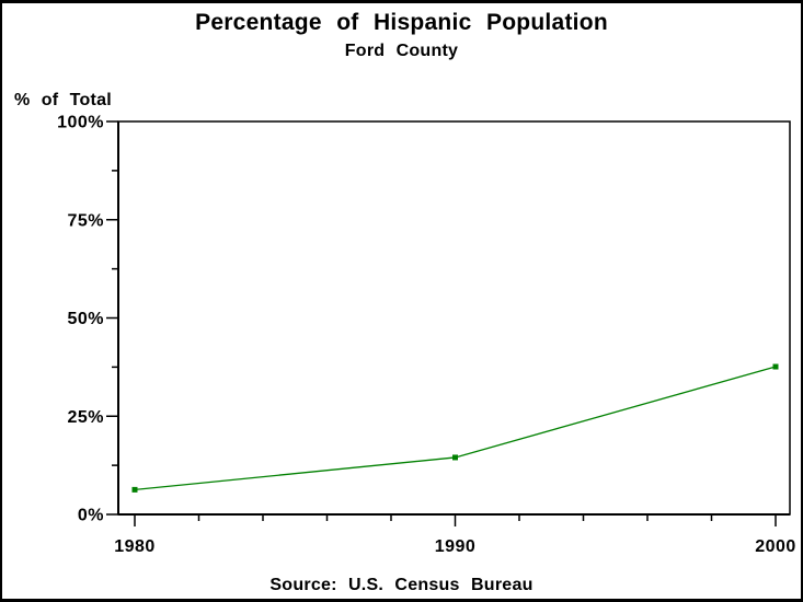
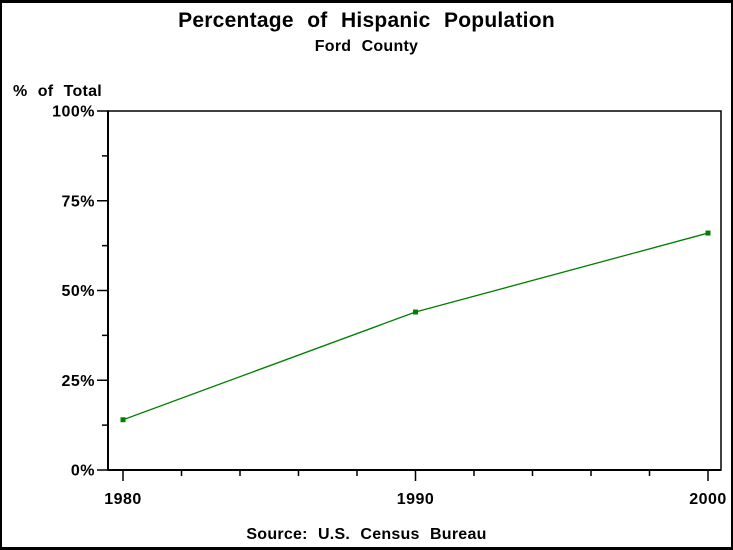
1980: 6% -> 14%
1990: 14% -> 44%
2000: 38% -> 66%
